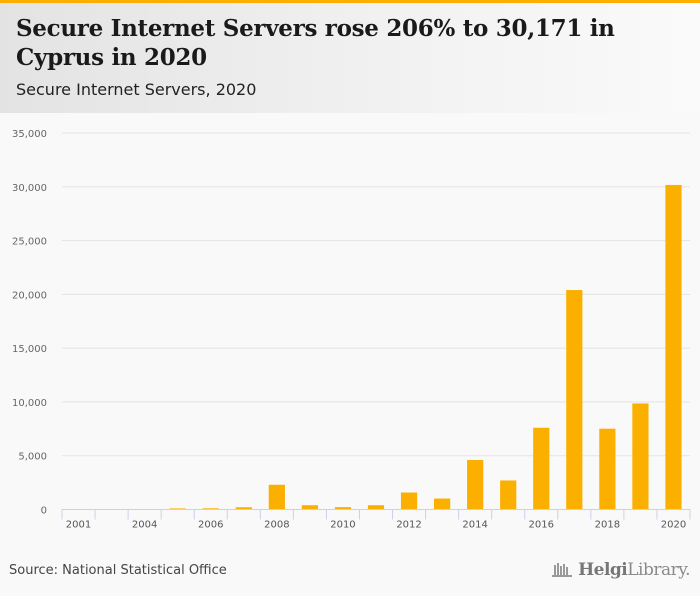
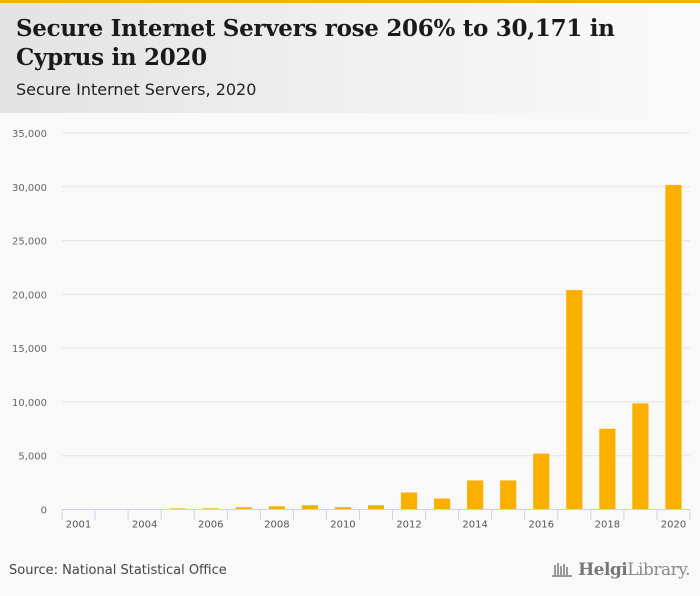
2008: 2300 -> 300
2014: 4600 -> 2700
2016: 7600 -> 5200
